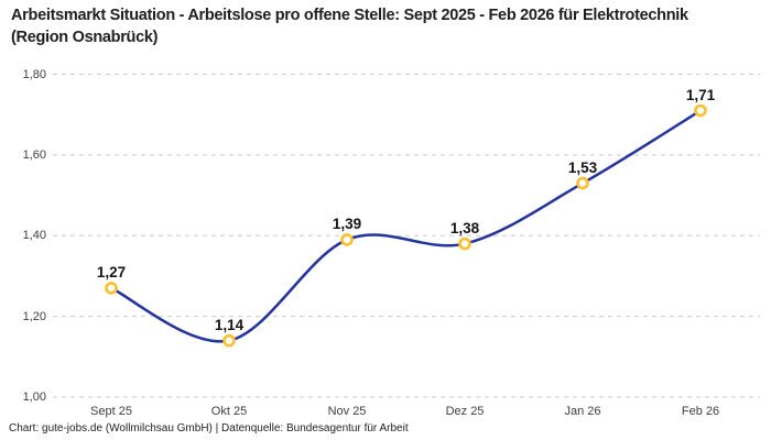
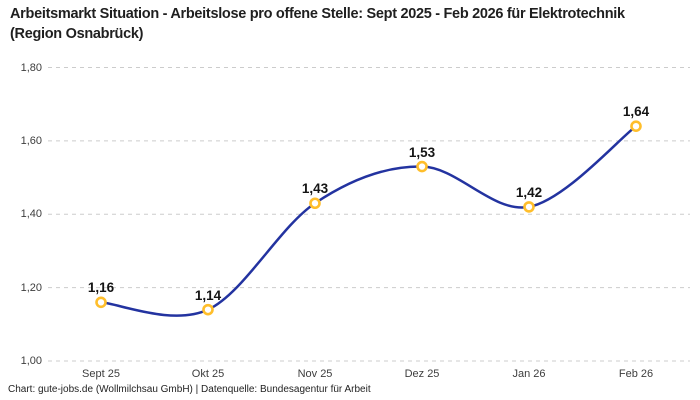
Sept 25: 1,27 -> 1,16
Nov 25: 1,39 -> 1,43
Dez 25: 1,38 -> 1,53
Jan 26: 1,53 -> 1,42
Feb 26: 1,71 -> 1,64
